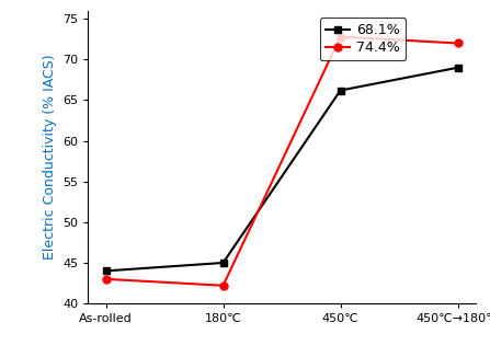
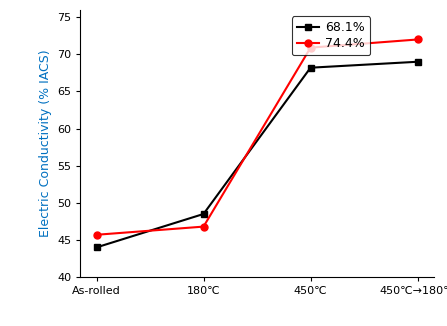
74.4%/As-rolled: 43.0 -> 45.7
68.1%/180℃: 45.0 -> 48.5
74.4%/180℃: 42.2 -> 46.8
68.1%/450℃: 66.2 -> 68.2
74.4%/450℃: 72.8 -> 70.9
